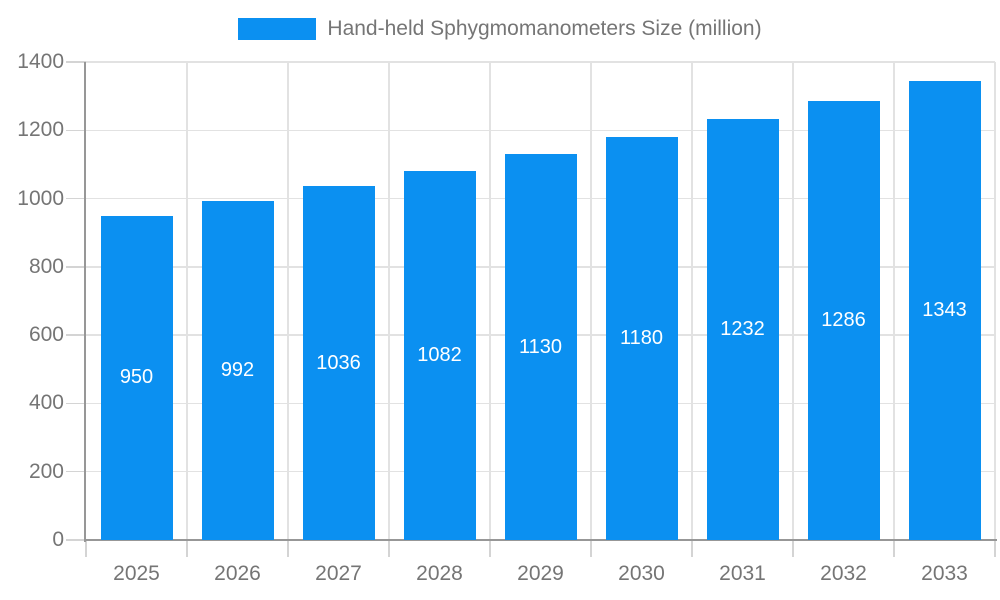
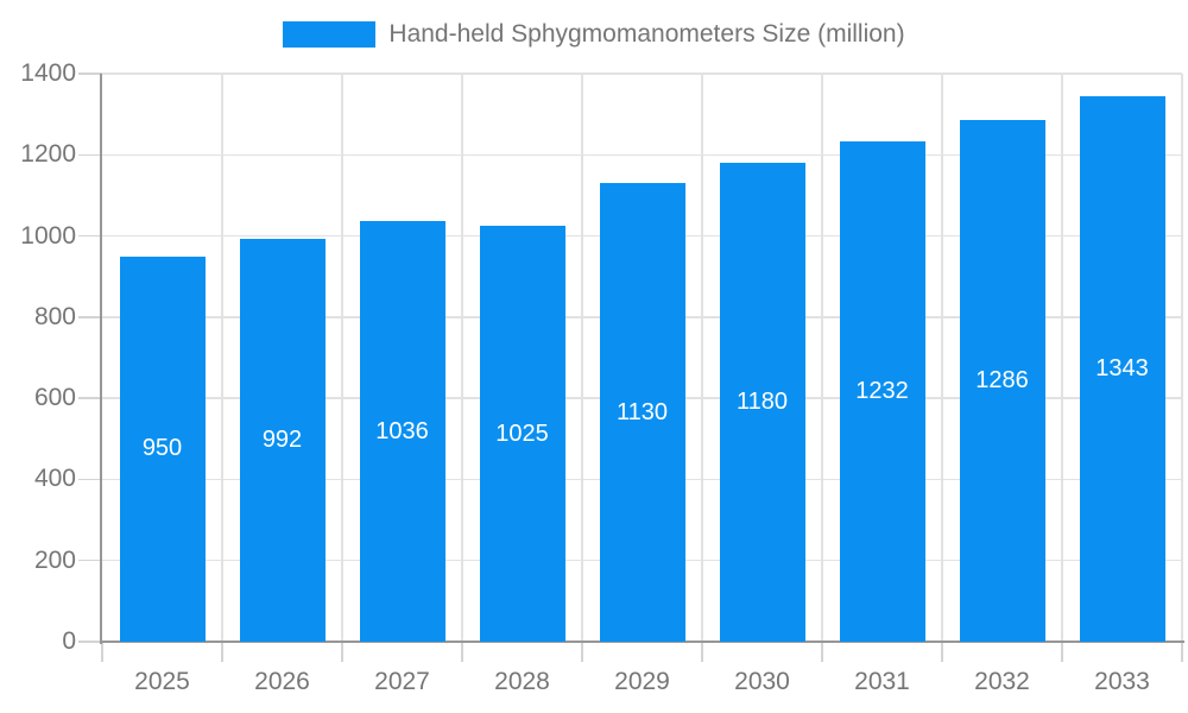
2028: 1082 -> 1025
